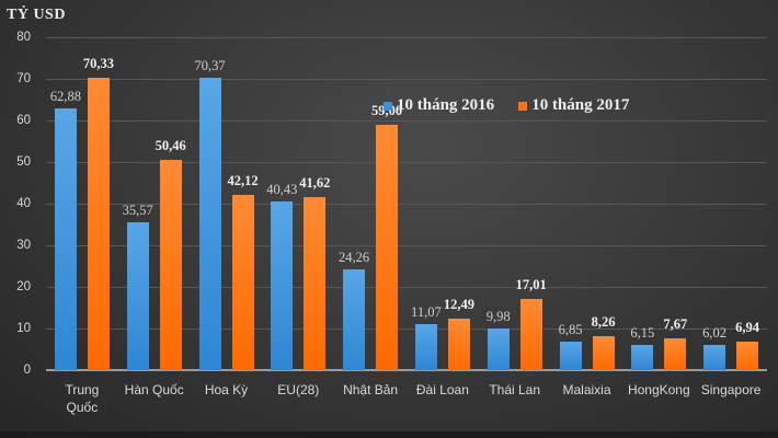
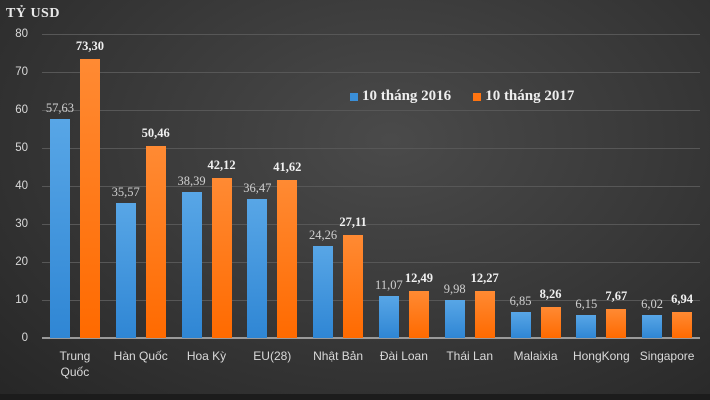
10 tháng 2016/Trung Quốc: 62,88 -> 57,63
10 tháng 2017/Trung Quốc: 70,33 -> 73,30
10 tháng 2016/Hoa Kỳ: 70,37 -> 38,39
10 tháng 2016/EU(28): 40,43 -> 36,47
10 tháng 2017/Nhật Bản: 59,00 -> 27,11
10 tháng 2017/Thái Lan: 17,01 -> 12,27
